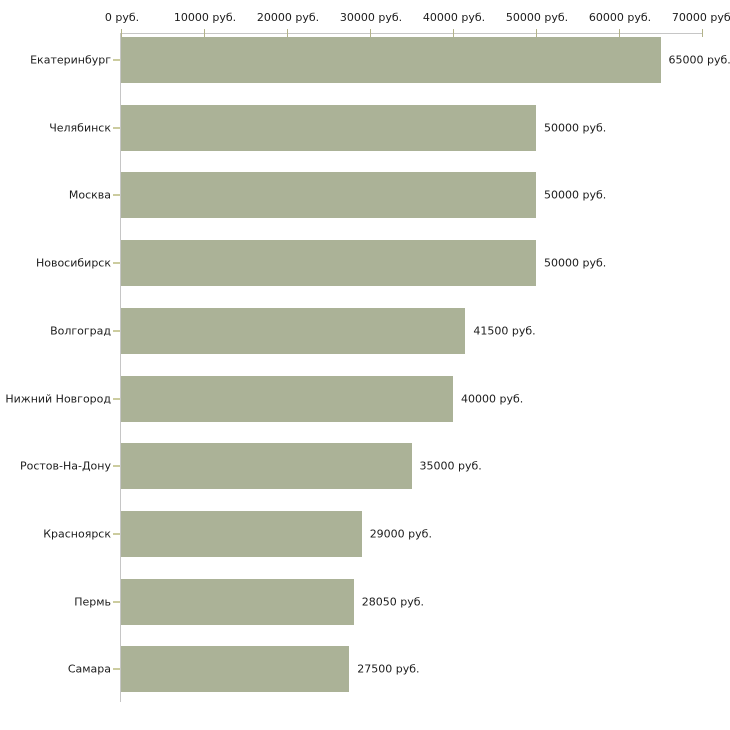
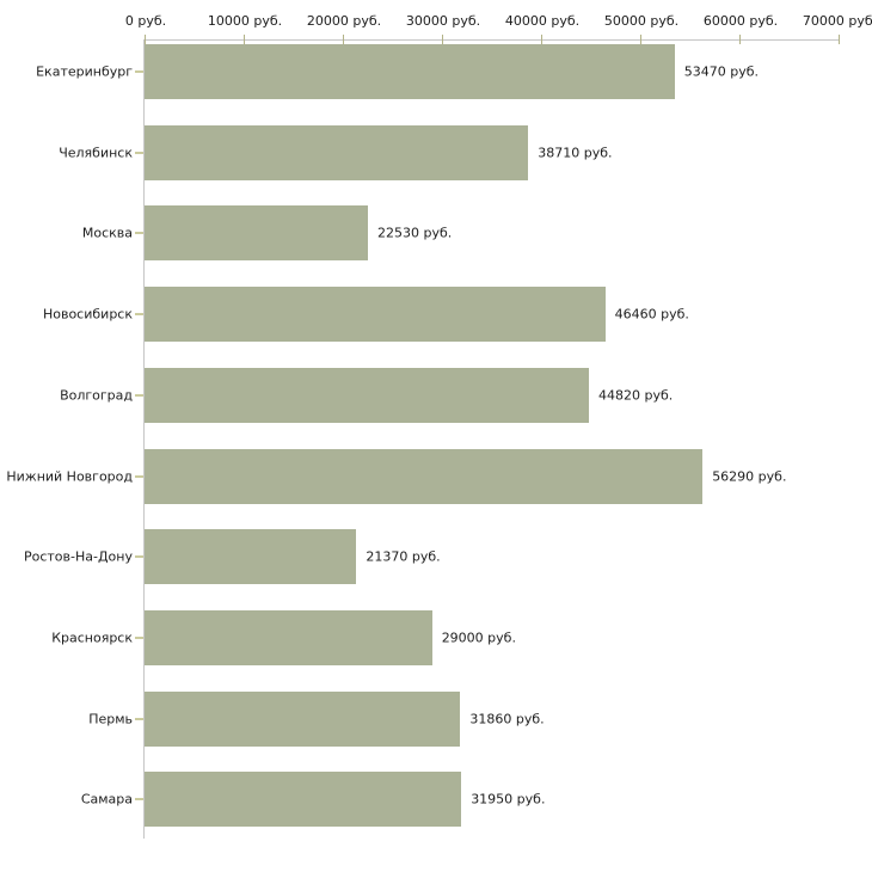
Екатеринбург: 65000 -> 53470
Челябинск: 50000 -> 38710
Москва: 50000 -> 22530
Новосибирск: 50000 -> 46460
Волгоград: 41500 -> 44820
Нижний Новгород: 40000 -> 56290
Ростов-На-Дону: 35000 -> 21370
Пермь: 28050 -> 31860
Самара: 27500 -> 31950
